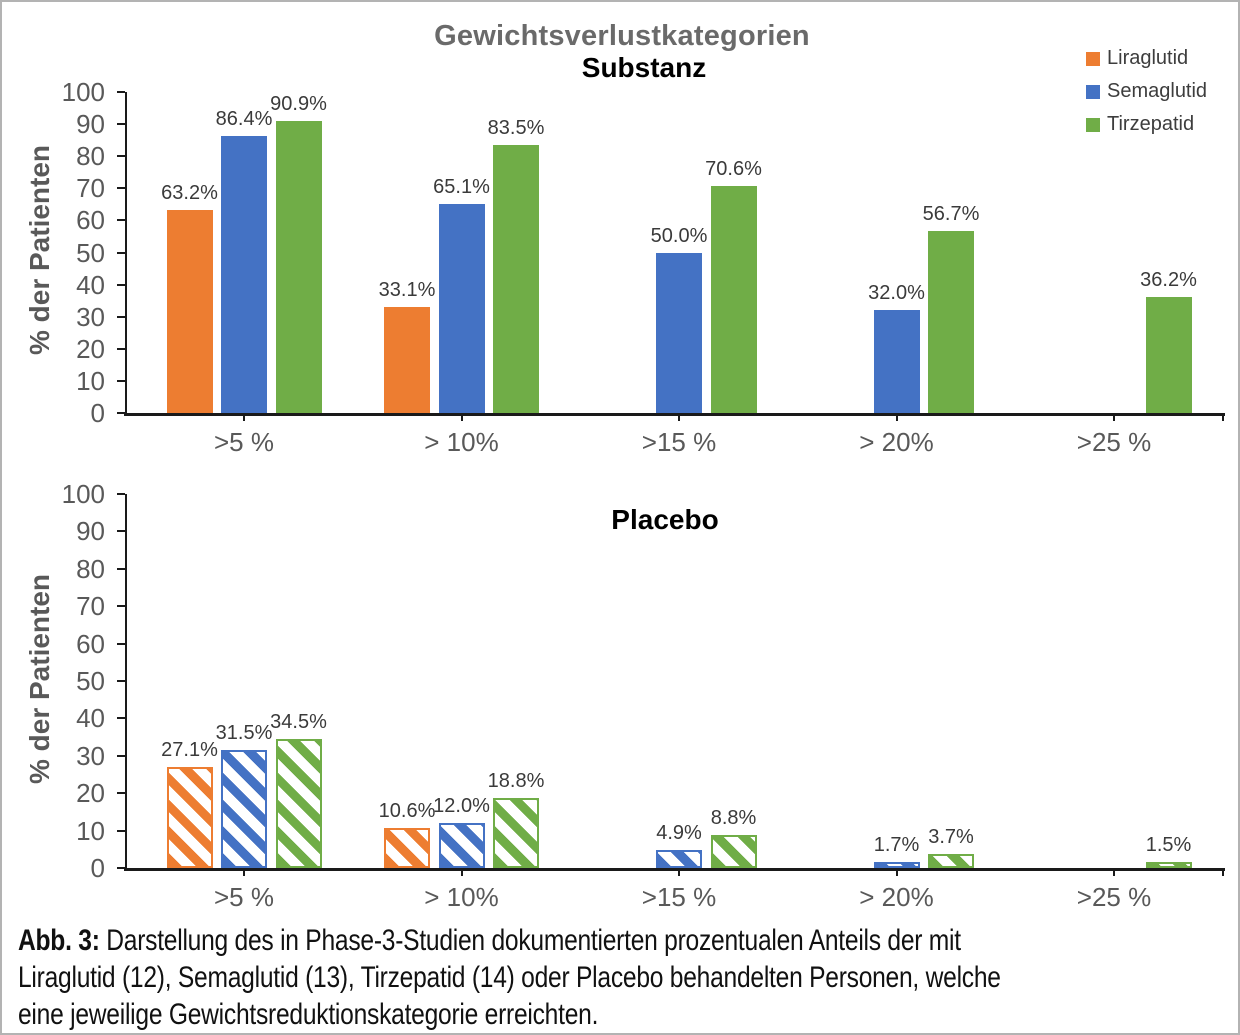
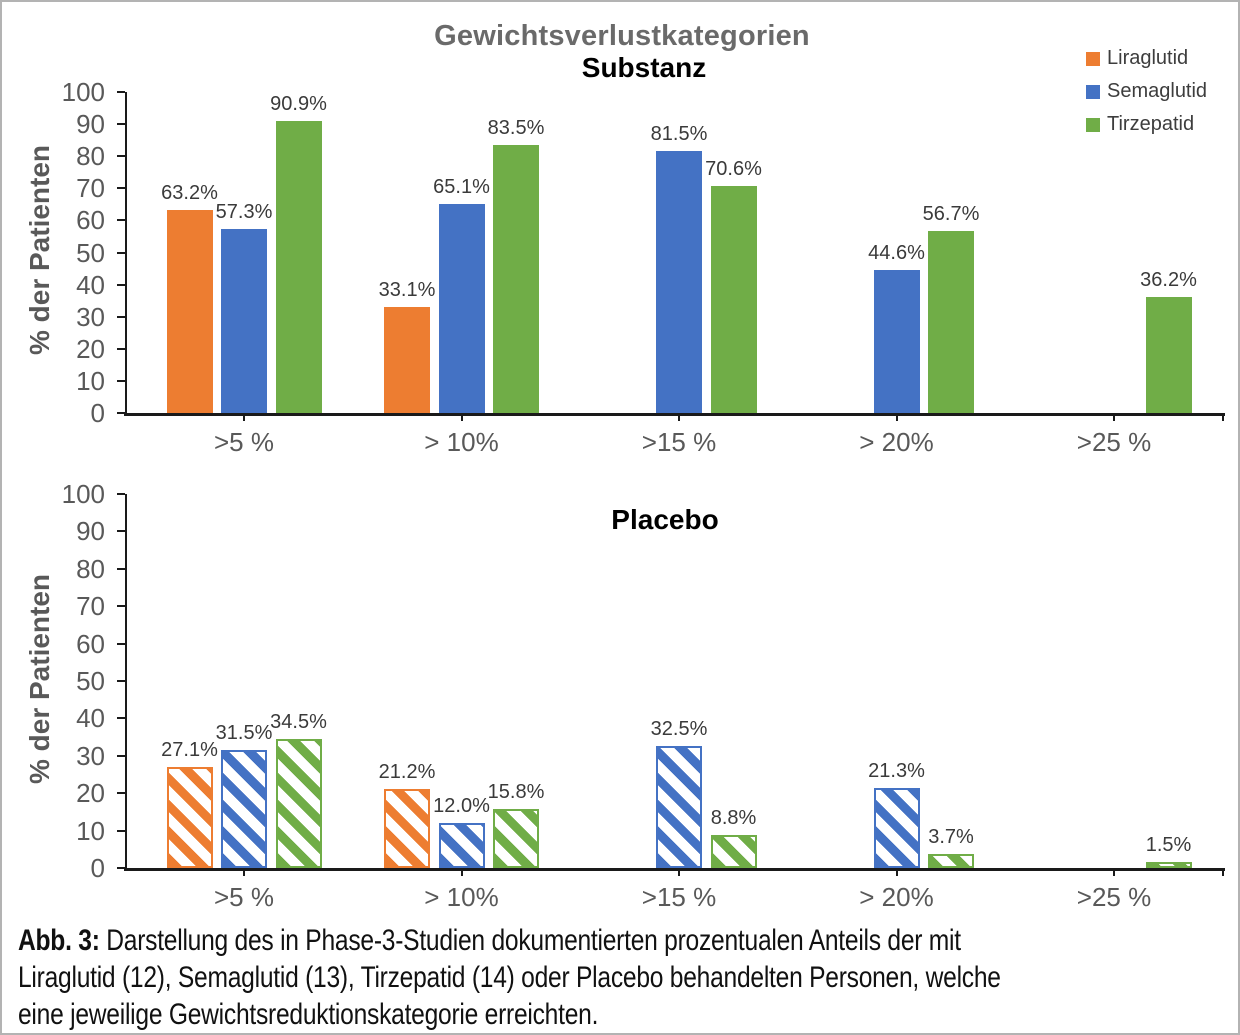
Substanz/Semaglutid/>5 %: 86.4% -> 57.3%
Substanz/Semaglutid/>15 %: 50.0% -> 81.5%
Substanz/Semaglutid/> 20%: 32.0% -> 44.6%
Placebo/Liraglutid/> 10%: 10.6% -> 21.2%
Placebo/Tirzepatid/> 10%: 18.8% -> 15.8%
Placebo/Semaglutid/>15 %: 4.9% -> 32.5%
Placebo/Semaglutid/> 20%: 1.7% -> 21.3%
